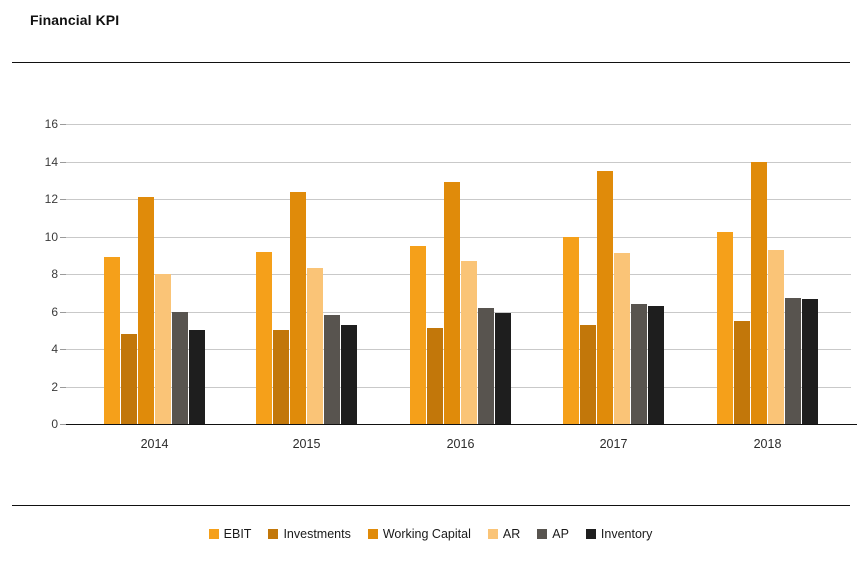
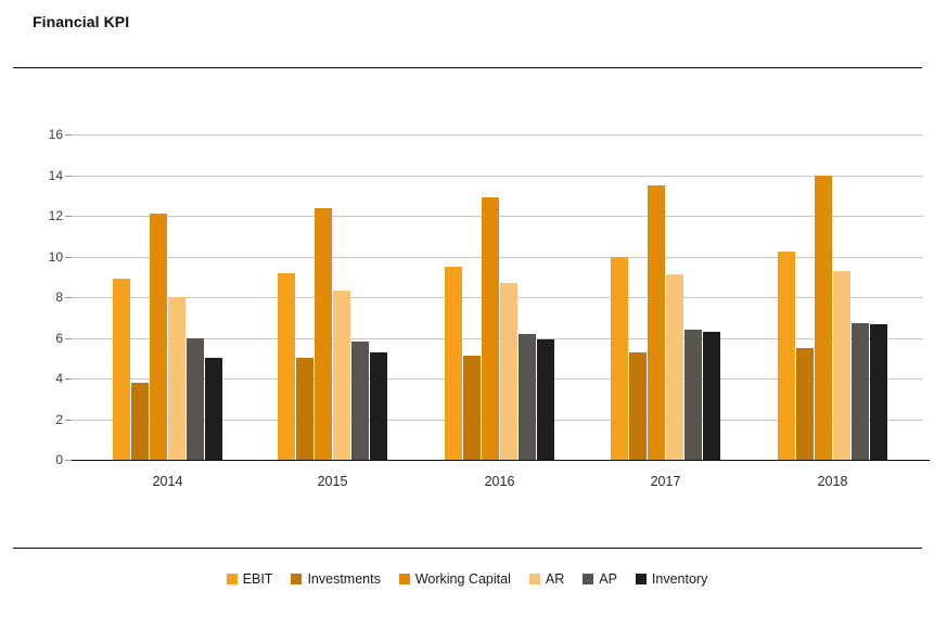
Investments/2014: 4.8 -> 3.8
